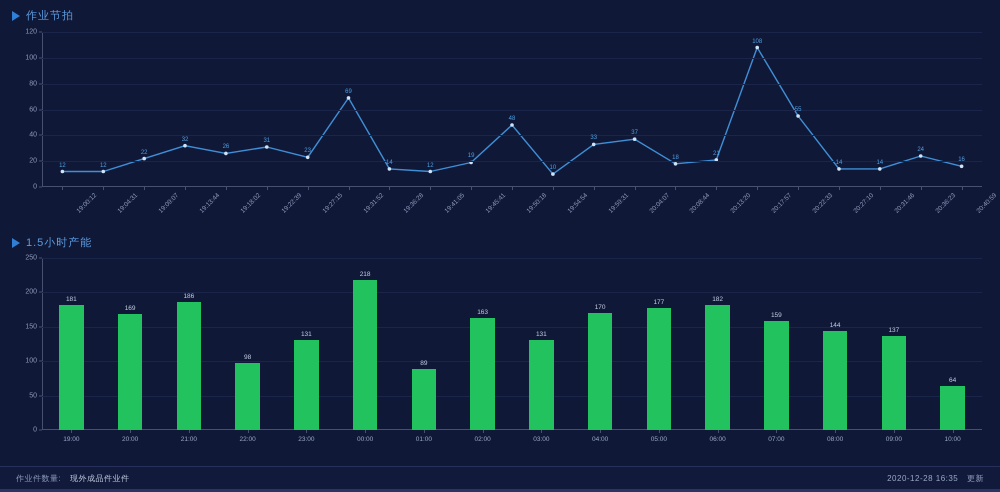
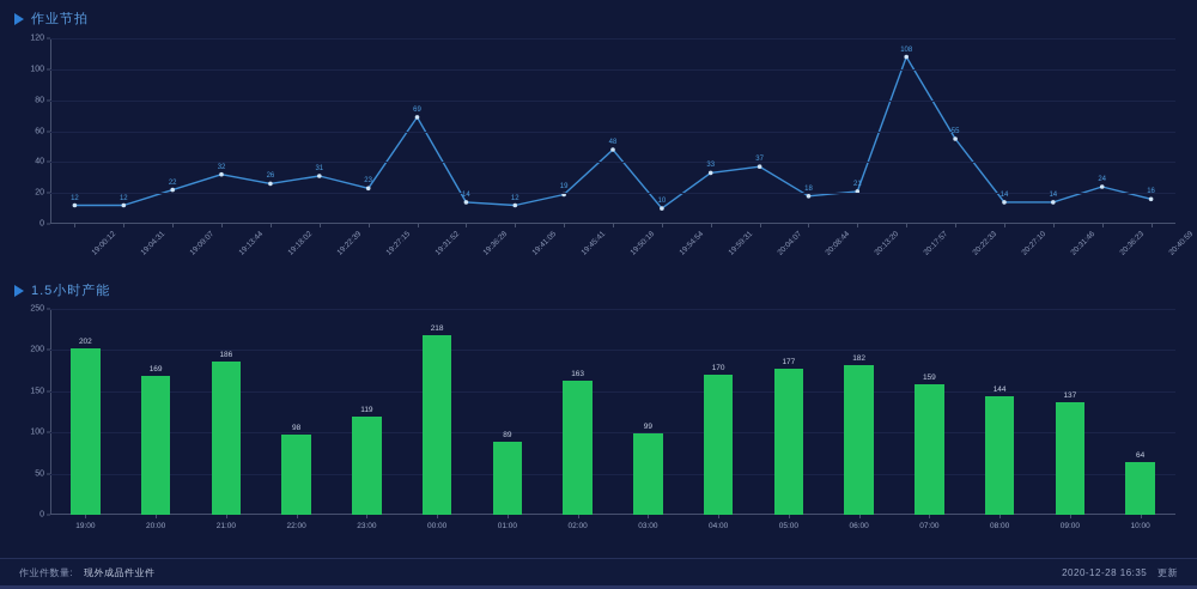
1.5小时产能/19:00: 181 -> 202
1.5小时产能/23:00: 131 -> 119
1.5小时产能/03:00: 131 -> 99
